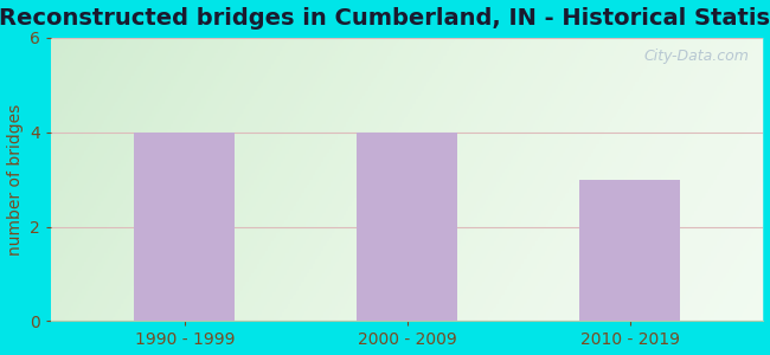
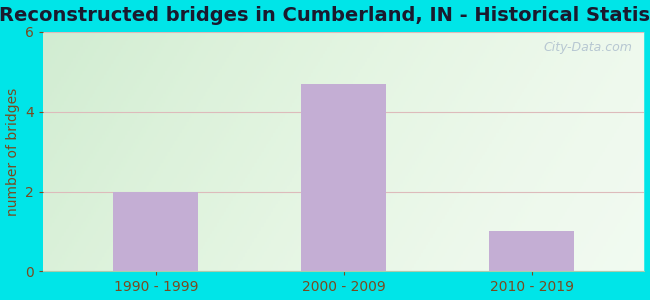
1990 - 1999: 4.0 -> 2.0
2000 - 2009: 4.0 -> 4.7
2010 - 2019: 3.0 -> 1.0
